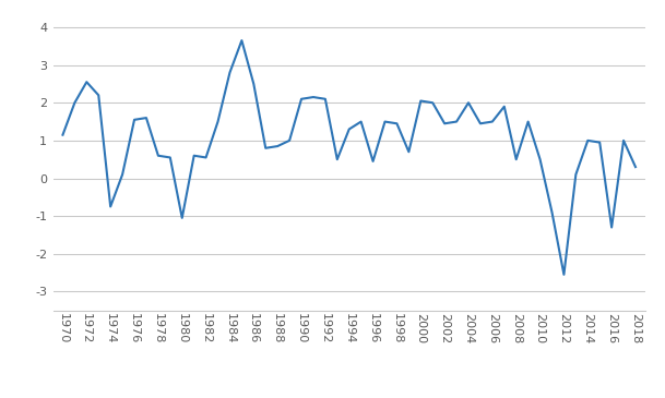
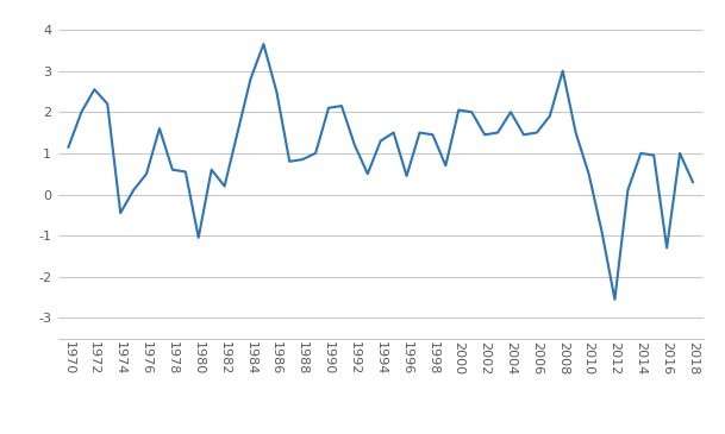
1974: -0.75 -> -0.45
1976: 1.55 -> 0.50
1982: 0.55 -> 0.20
1992: 2.10 -> 1.20
2008: 0.50 -> 3.00
